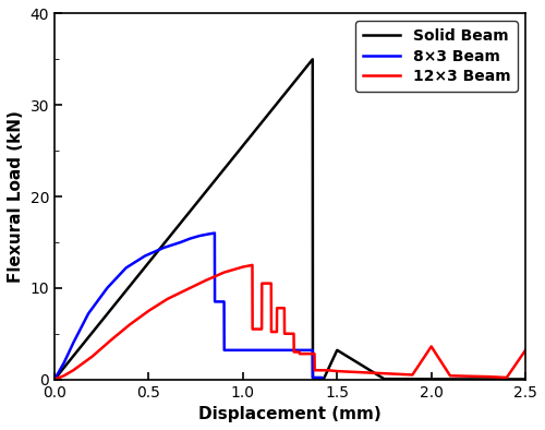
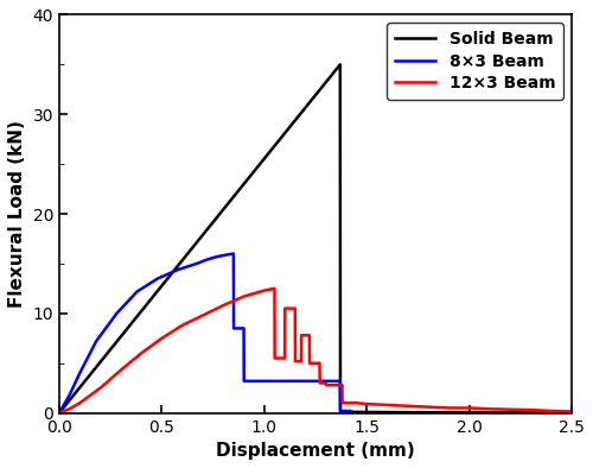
Solid Beam/1.5: 3.2 -> 0.1
12×3 Beam/2.0: 3.6 -> 0.5
12×3 Beam/2.5: 3.2 -> 0.1
